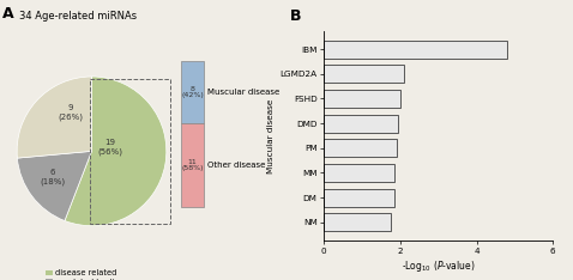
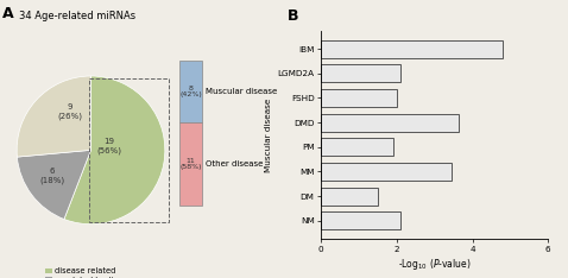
DMD: 1.95 -> 3.65
MM: 1.85 -> 3.45
DM: 1.85 -> 1.50
NM: 1.75 -> 2.10
